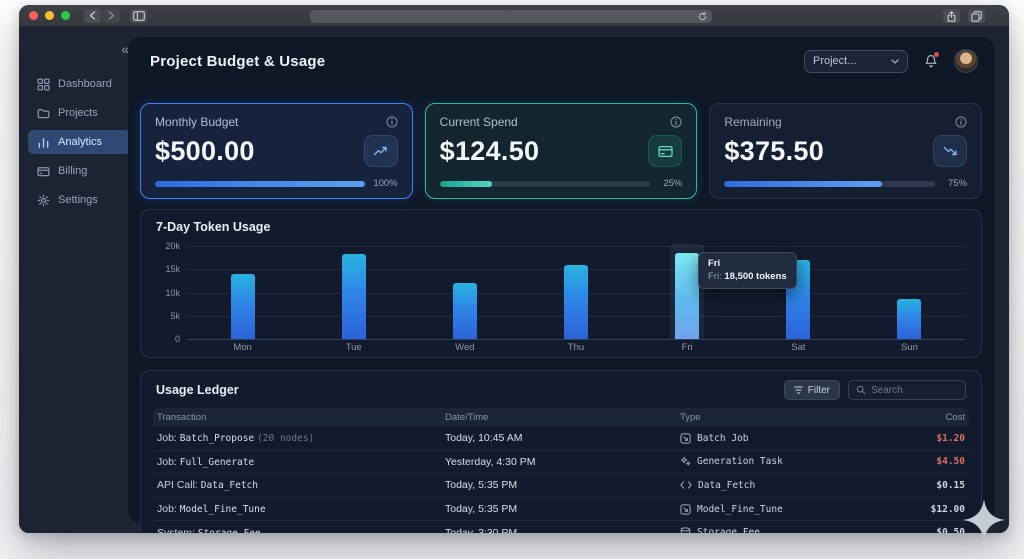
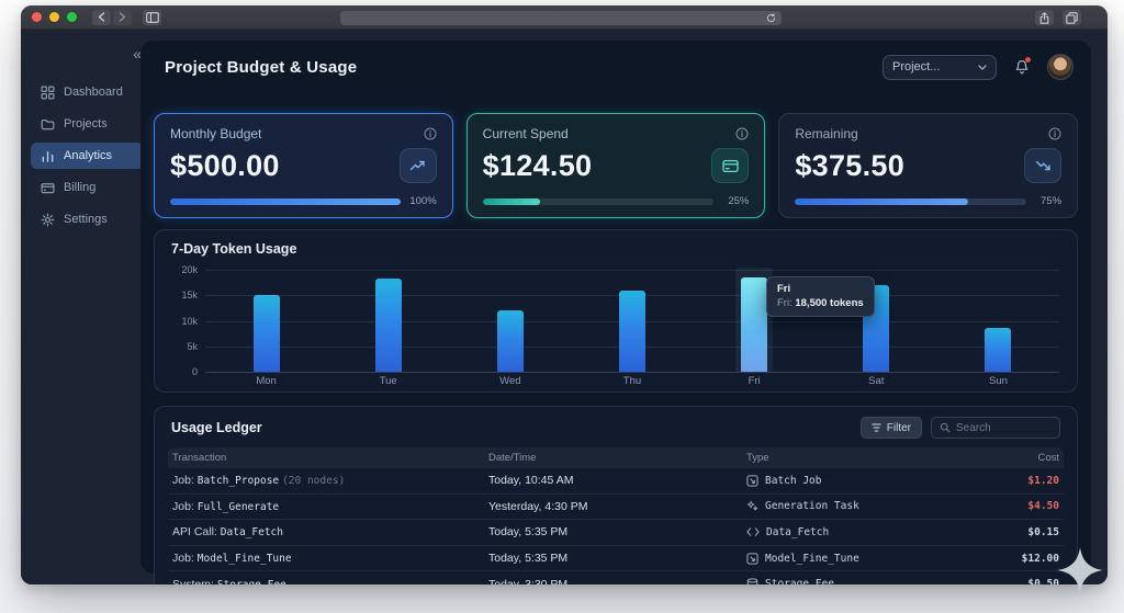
Mon: 14k -> 15k
